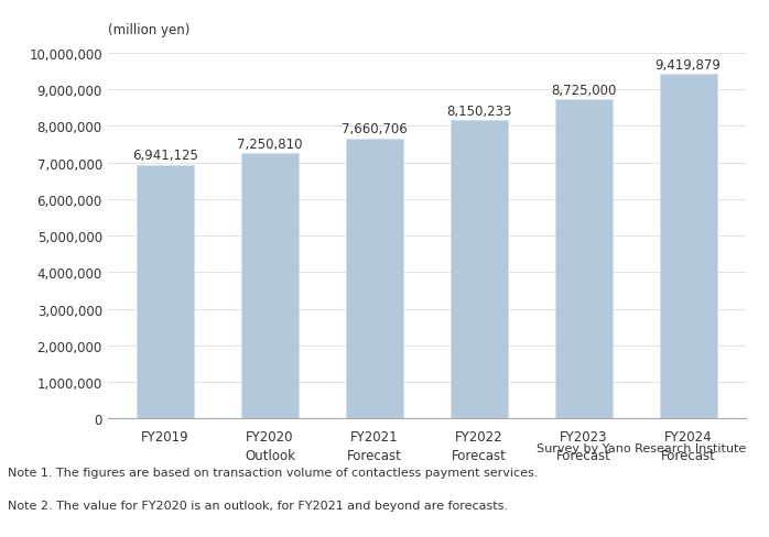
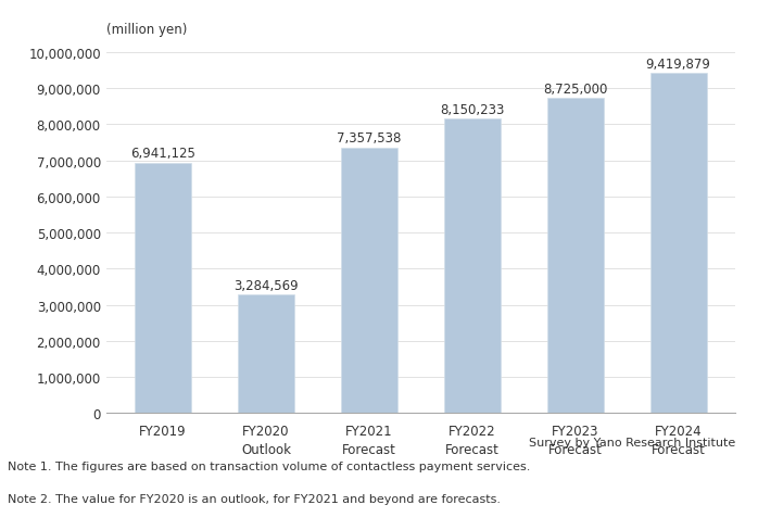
FY2020 Outlook: 7,250,810 -> 3,284,569
FY2021 Forecast: 7,660,706 -> 7,357,538
